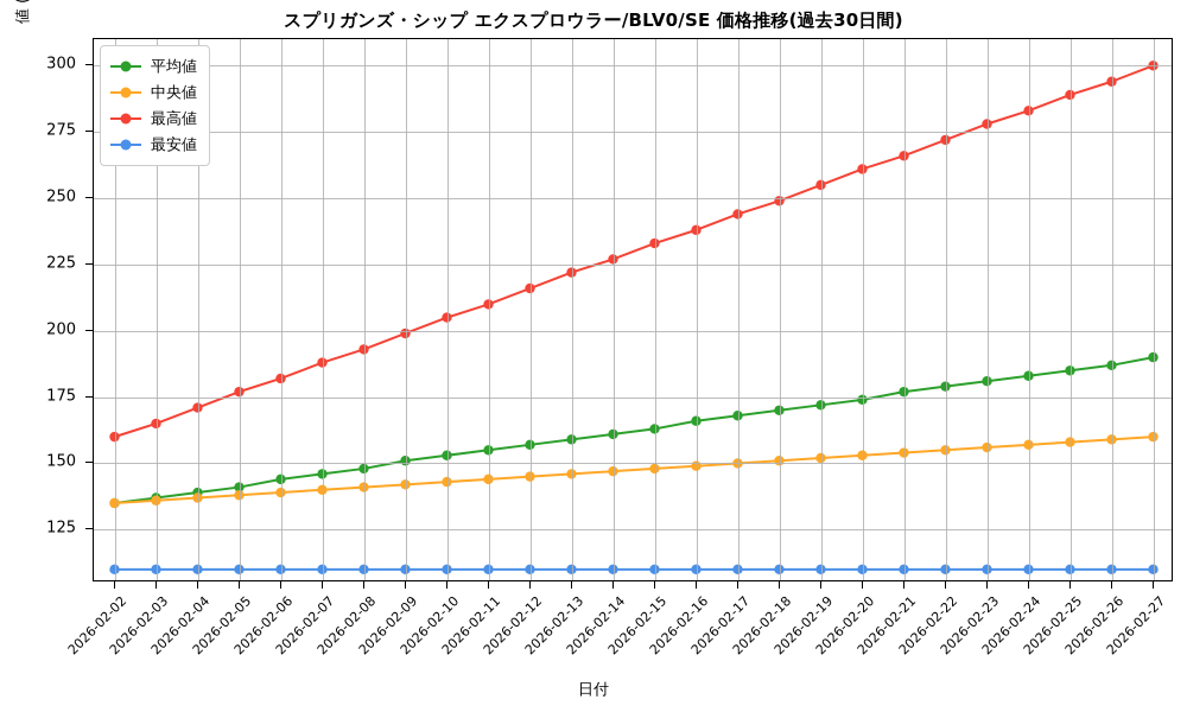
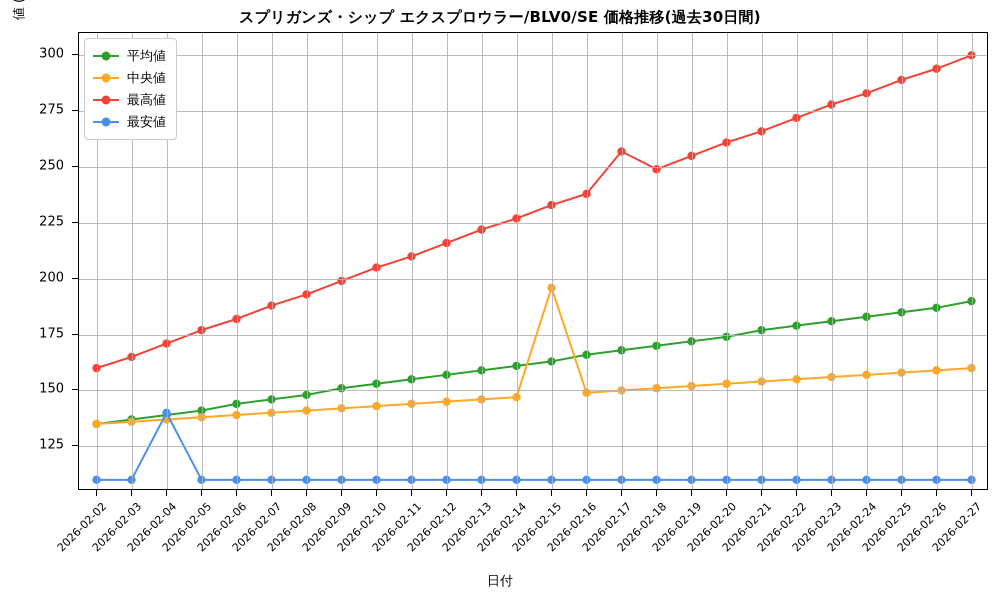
最安値/2026-02-04: 110 -> 140
中央値/2026-02-15: 148 -> 196
最高値/2026-02-17: 244 -> 257
